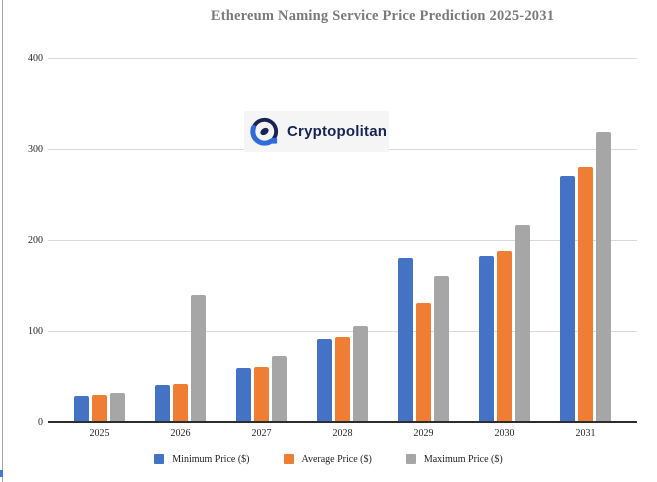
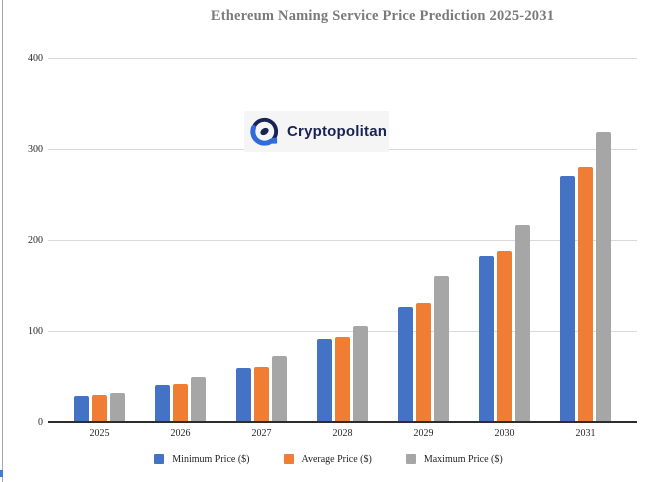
Maximum Price ($)/2026: 140 -> 50
Minimum Price ($)/2029: 180 -> 130
